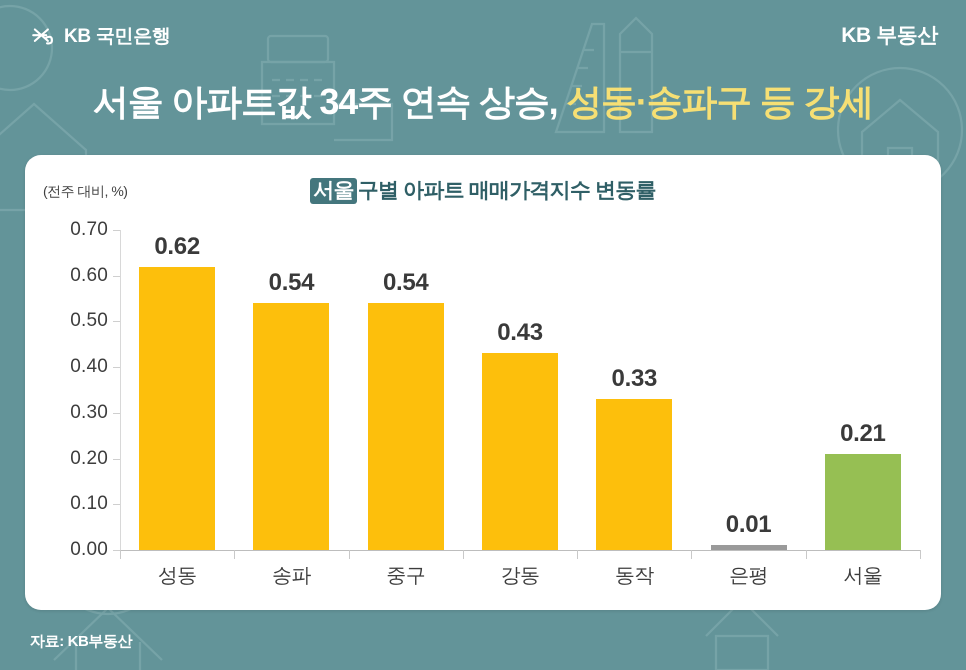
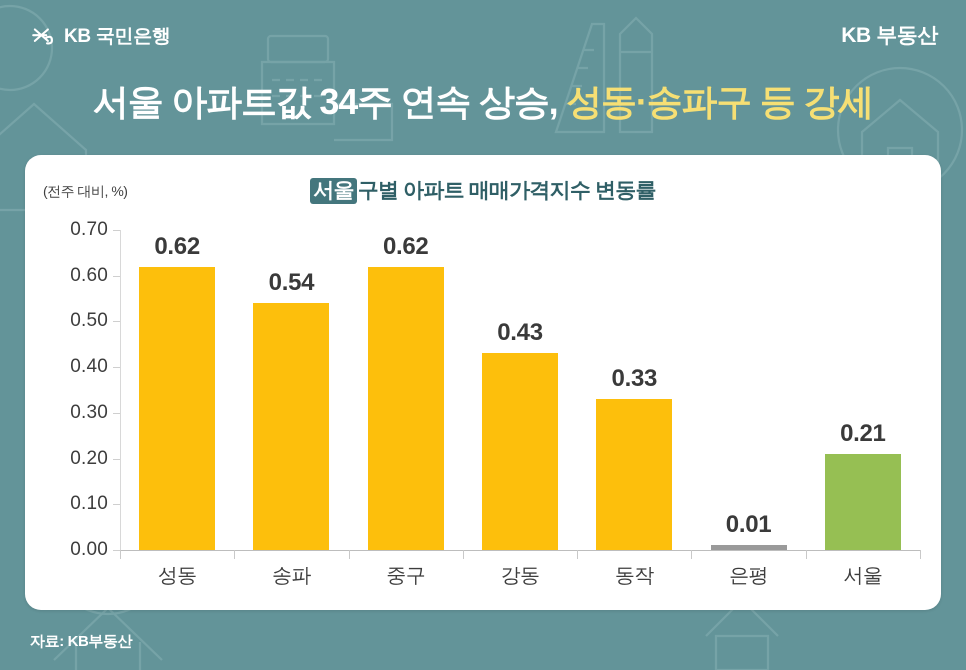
중구: 0.54 -> 0.62
